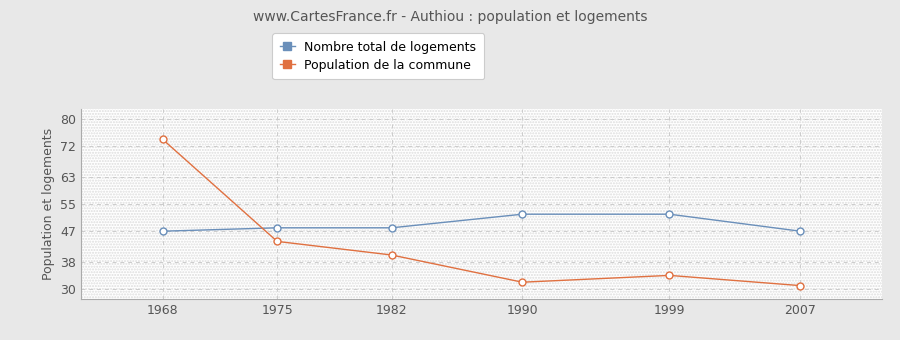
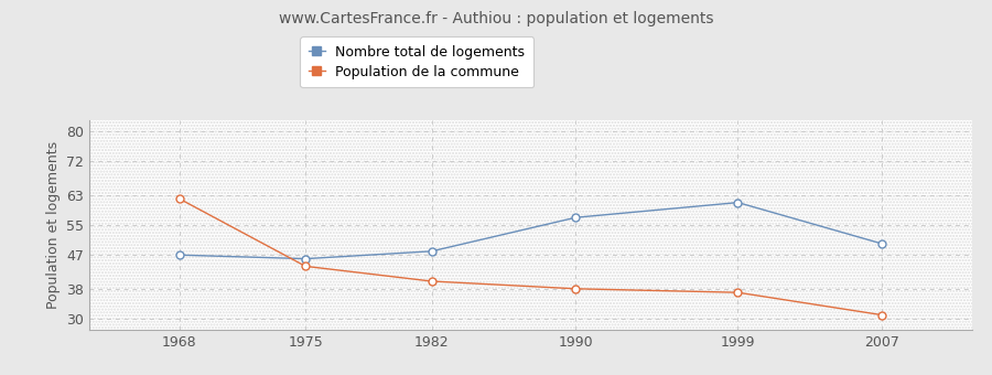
Population de la commune/1968: 74 -> 62
Nombre total de logements/1975: 48 -> 46
Nombre total de logements/1990: 52 -> 57
Population de la commune/1990: 32 -> 38
Nombre total de logements/1999: 52 -> 61
Population de la commune/1999: 34 -> 37
Nombre total de logements/2007: 47 -> 50
